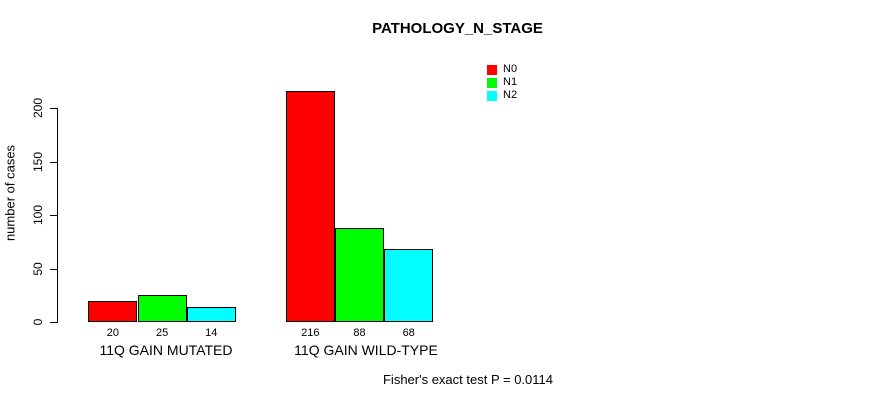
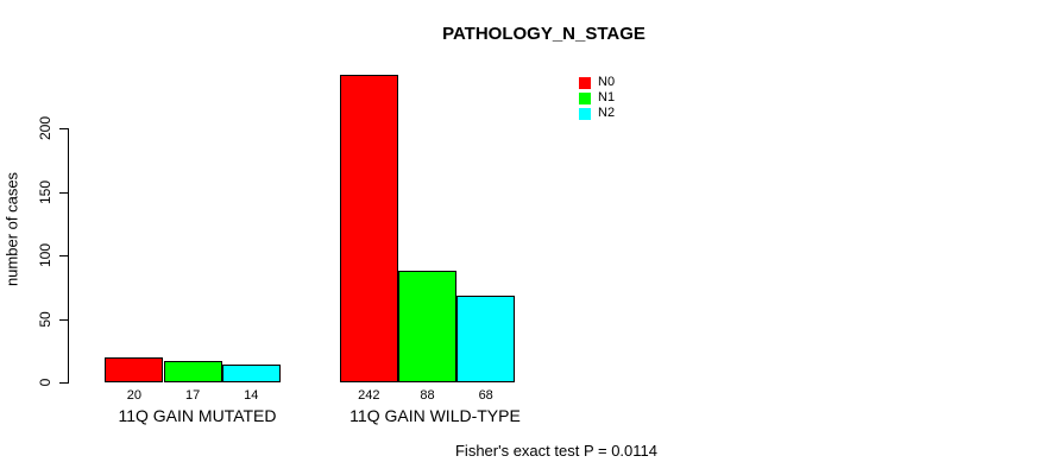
N1/11Q GAIN MUTATED: 25 -> 17
N0/11Q GAIN WILD-TYPE: 216 -> 242
